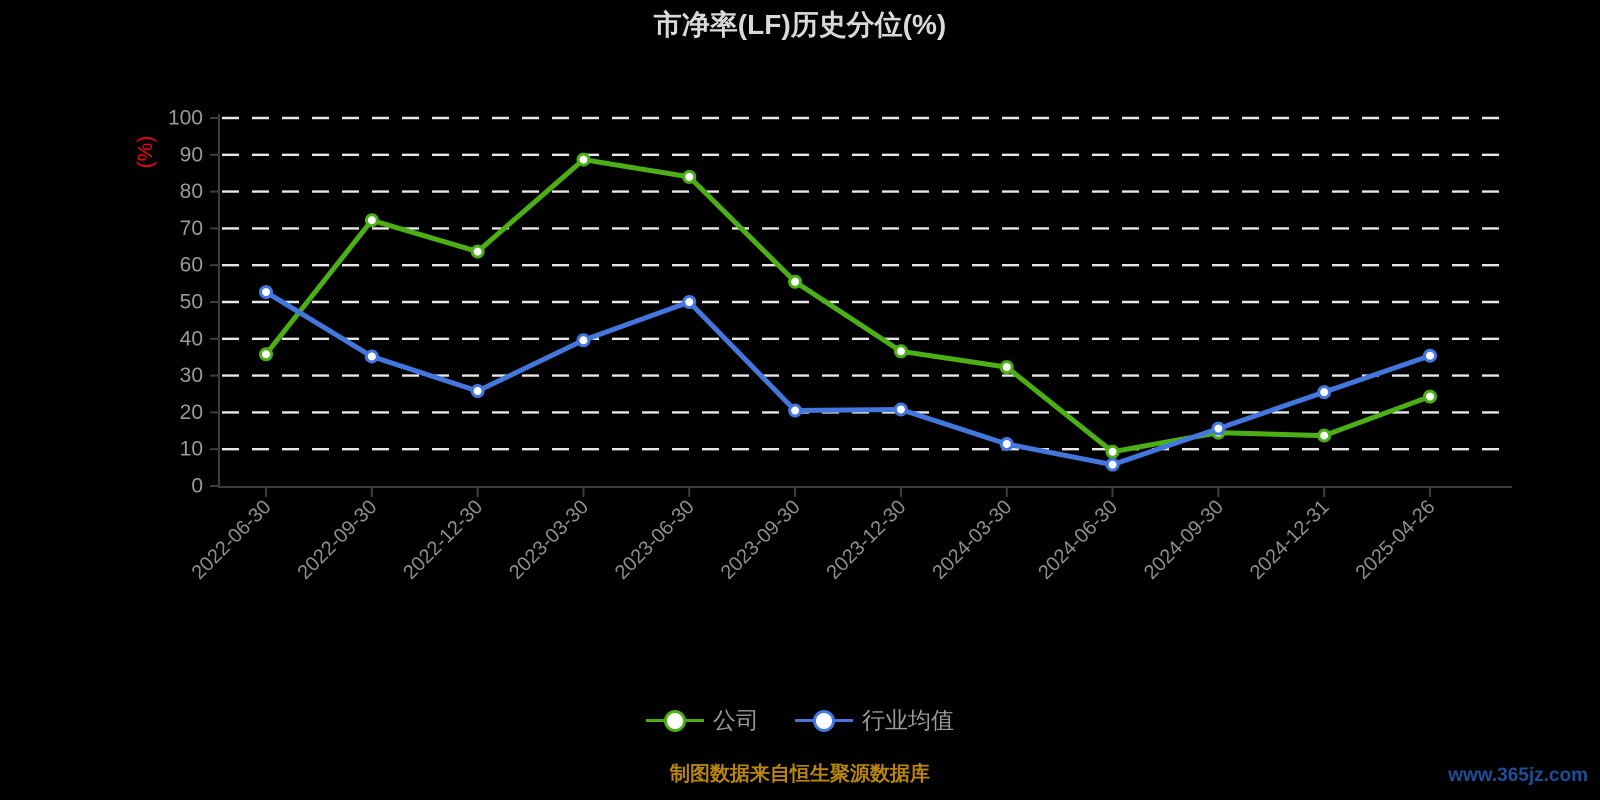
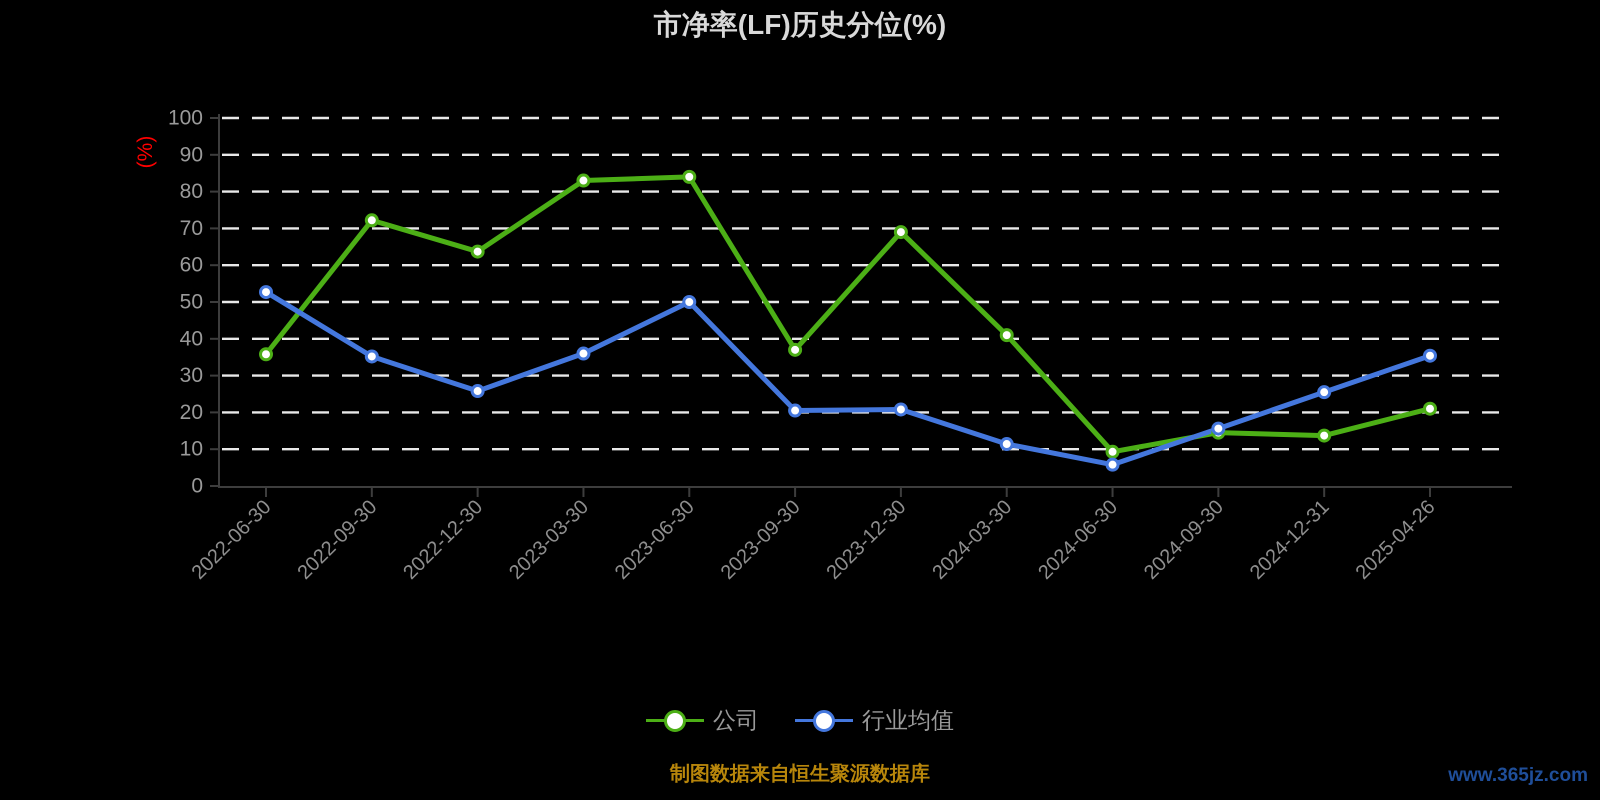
公司/2023-03-30: 89 -> 83
行业均值/2023-03-30: 40 -> 36
公司/2023-09-30: 56 -> 37
公司/2023-12-30: 37 -> 69
公司/2024-03-30: 32 -> 41
公司/2025-04-26: 24 -> 21
